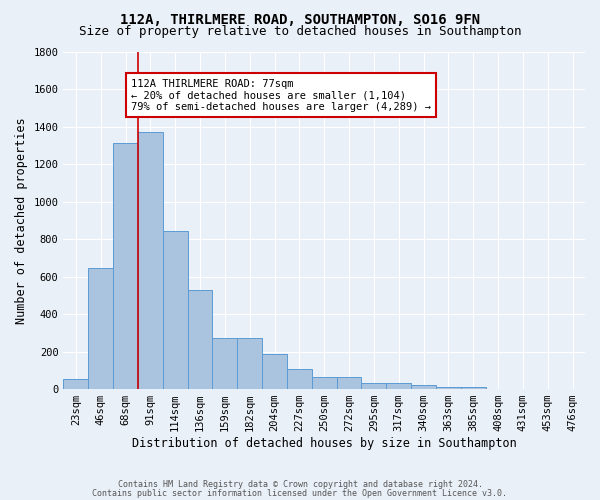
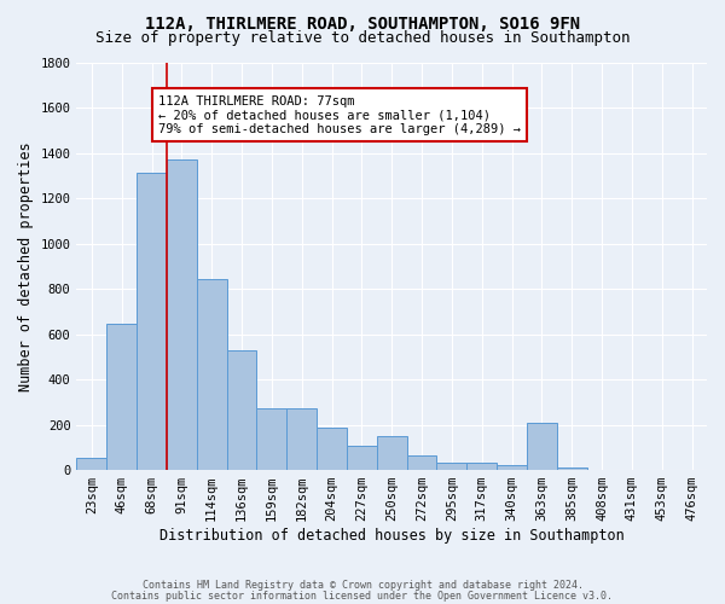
250sqm: 60 -> 150
363sqm: 10 -> 210
